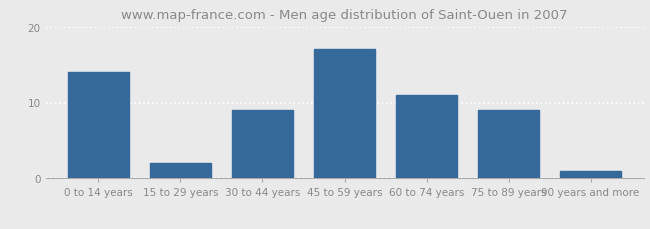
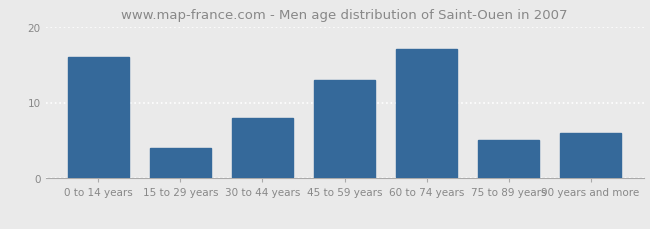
0 to 14 years: 14 -> 16
15 to 29 years: 2 -> 4
30 to 44 years: 9 -> 8
45 to 59 years: 17 -> 13
60 to 74 years: 11 -> 17
75 to 89 years: 9 -> 5
90 years and more: 1 -> 6
